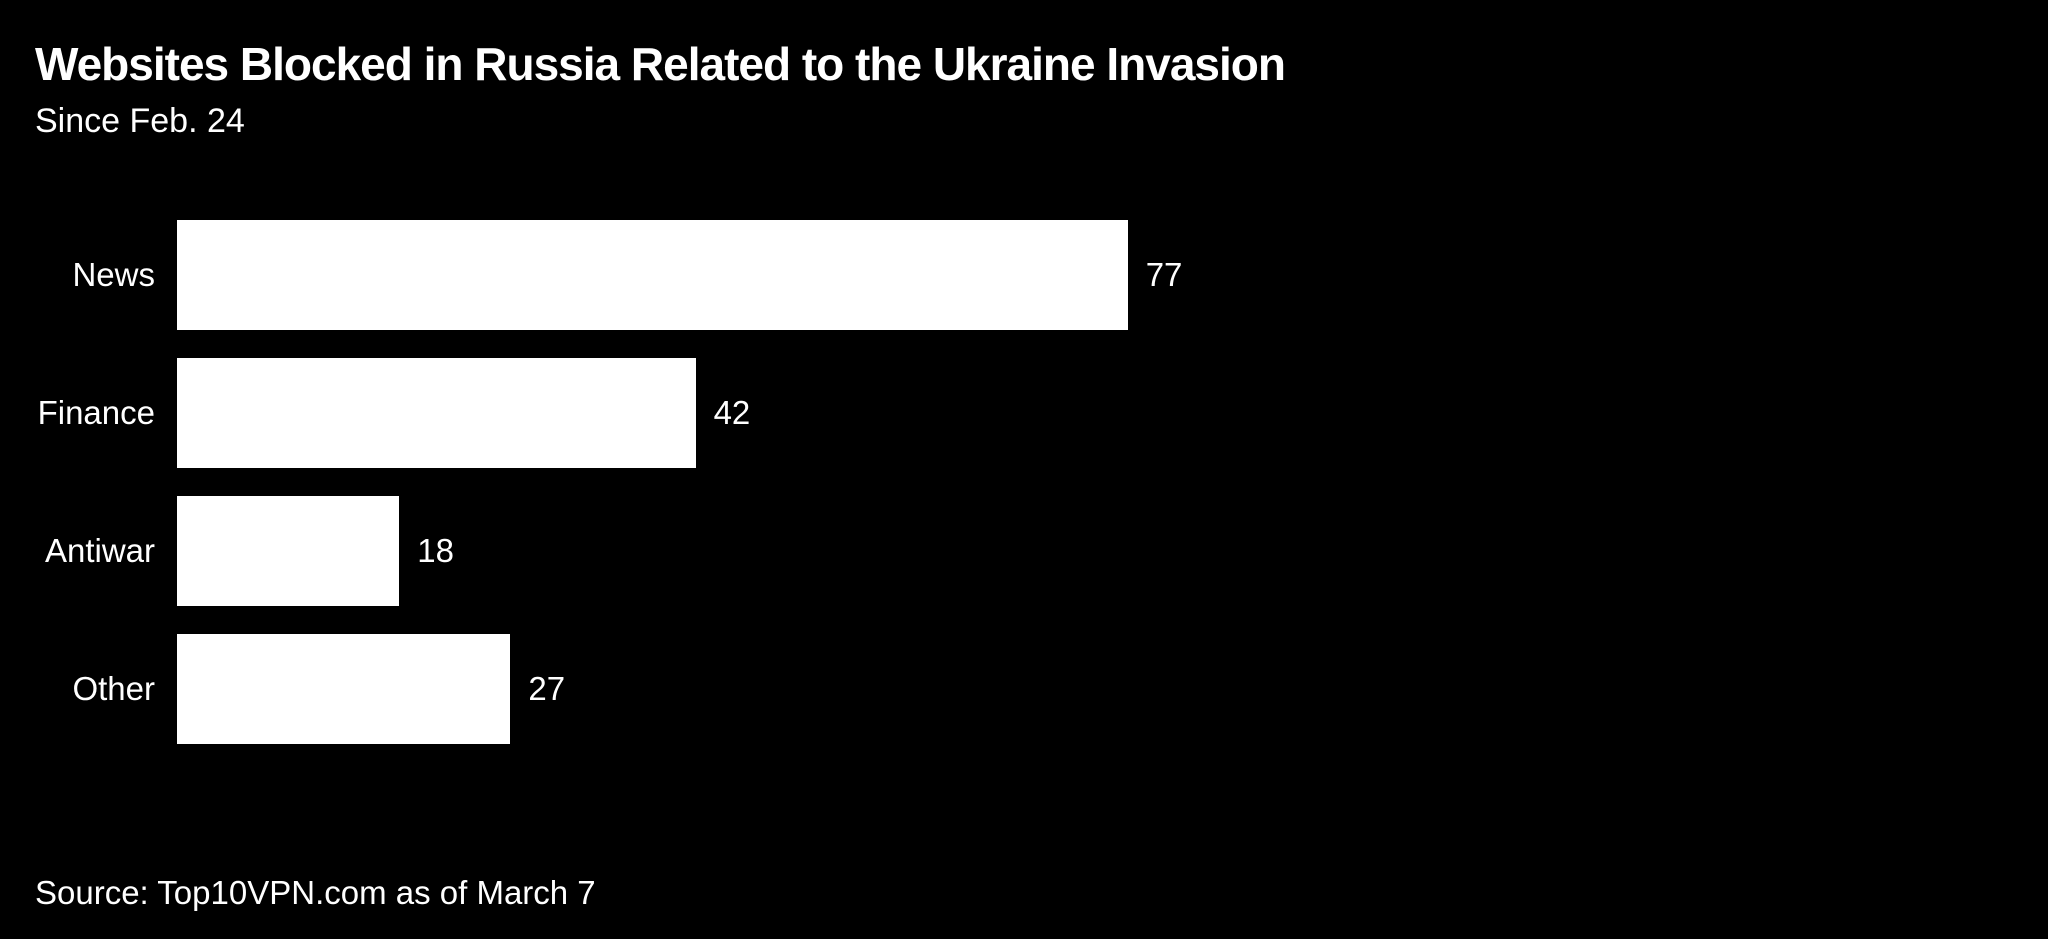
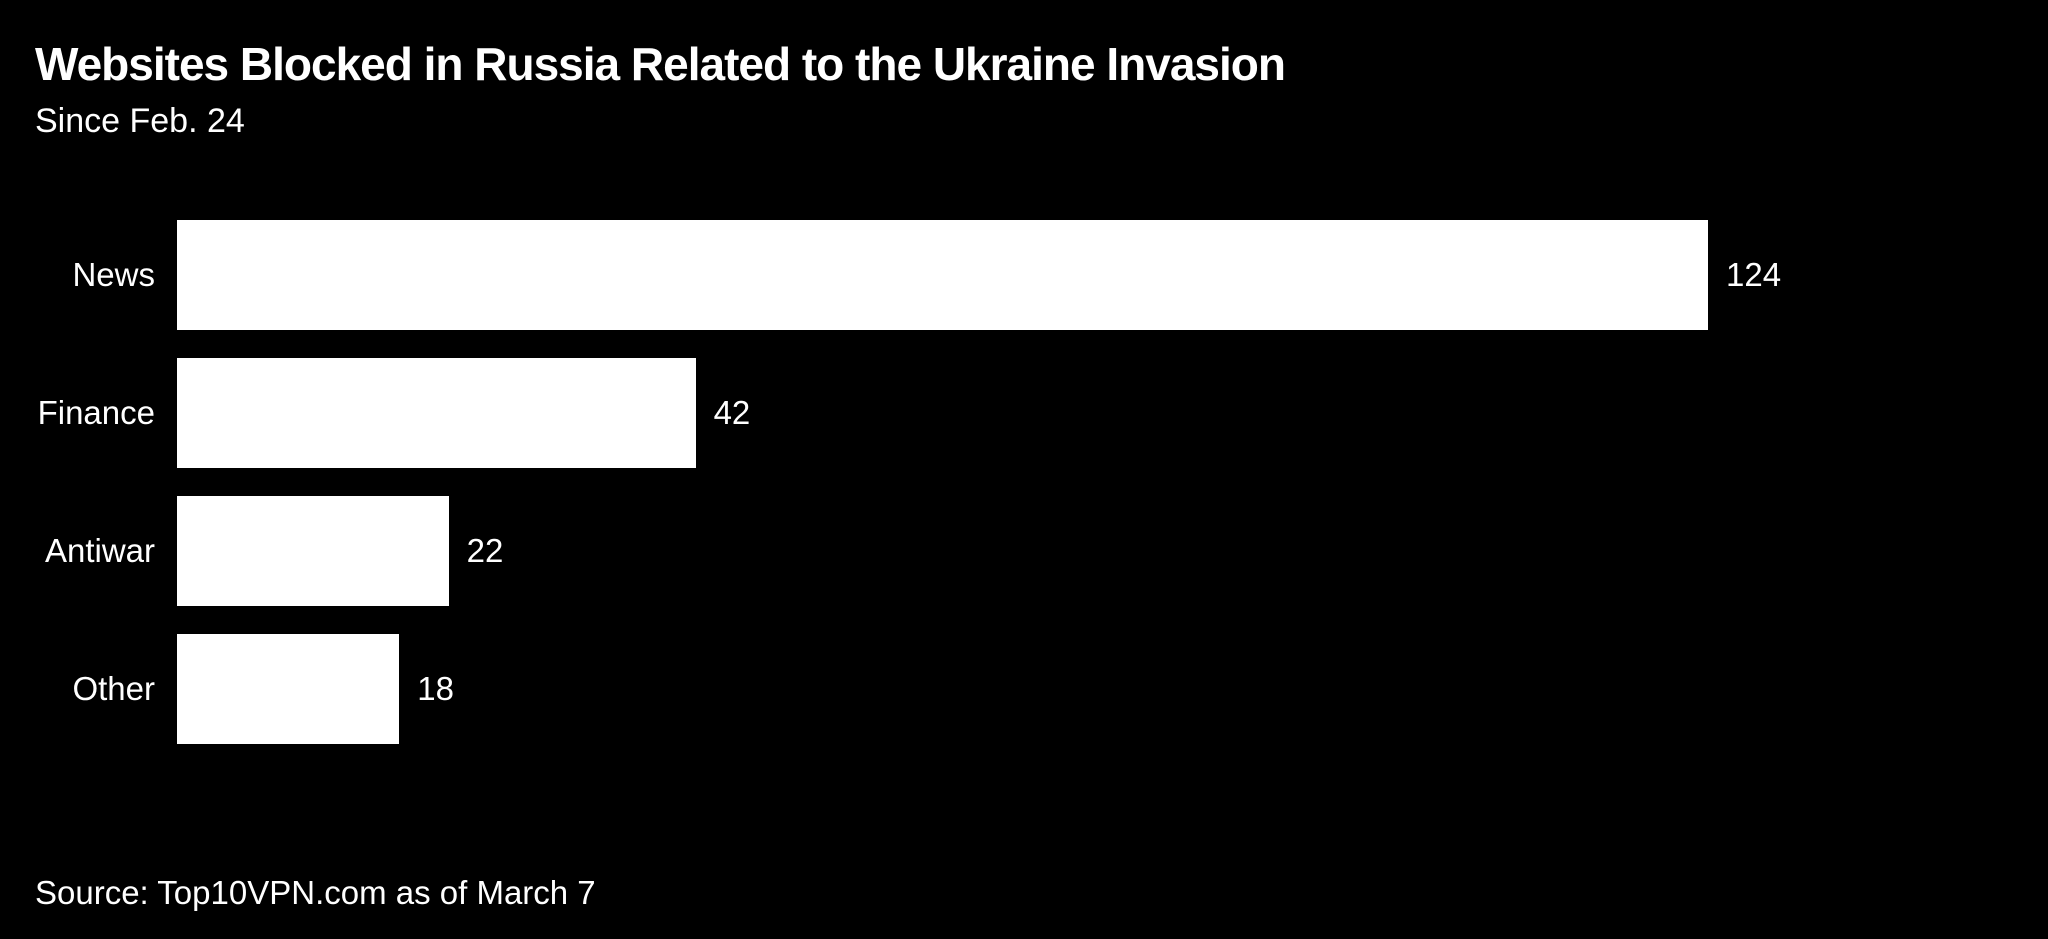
News: 77 -> 124
Antiwar: 18 -> 22
Other: 27 -> 18
